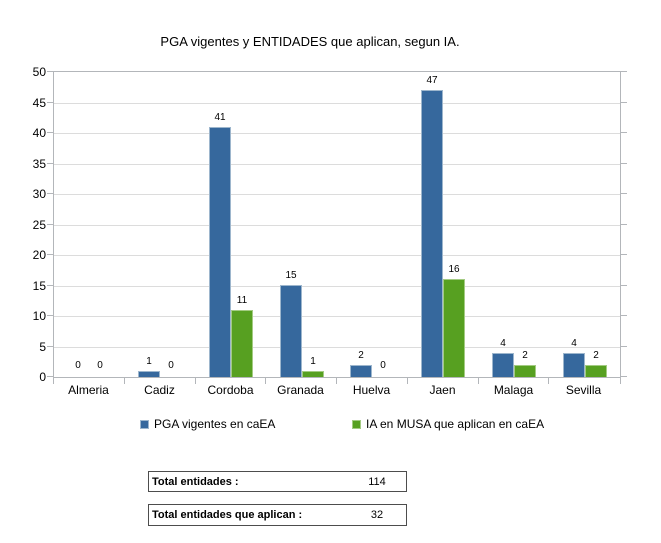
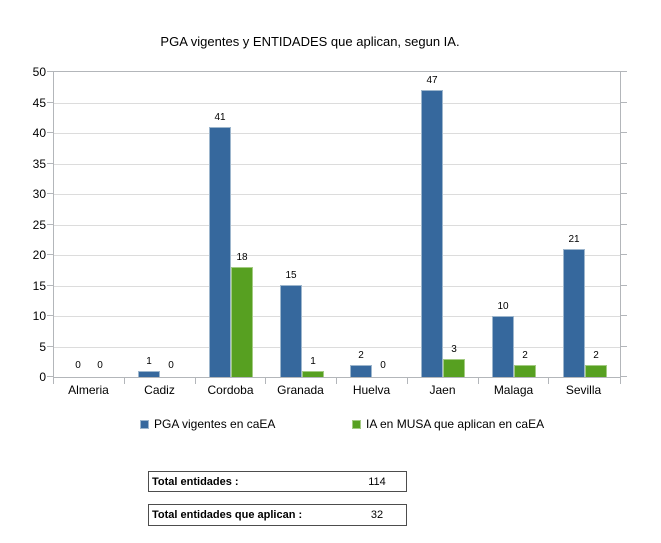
IA en MUSA que aplican en caEA/Cordoba: 11 -> 18
IA en MUSA que aplican en caEA/Jaen: 16 -> 3
PGA vigentes en caEA/Malaga: 4 -> 10
PGA vigentes en caEA/Sevilla: 4 -> 21
